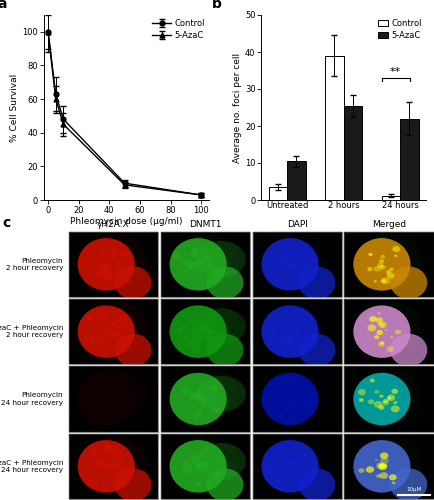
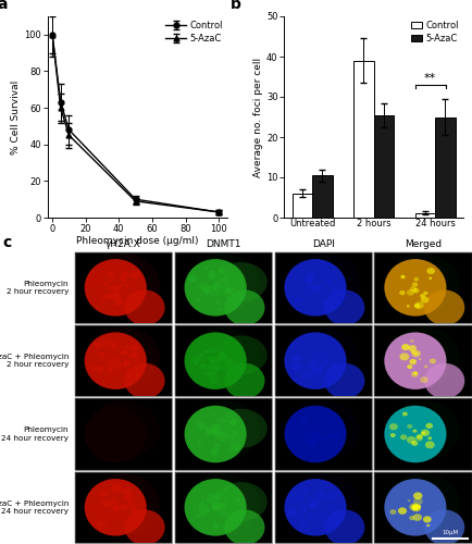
Control/Untreated: 3.5 -> 6.0
5-AzaC/24 hours: 22.0 -> 25.0
